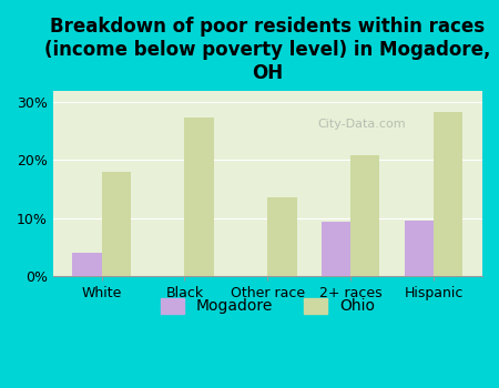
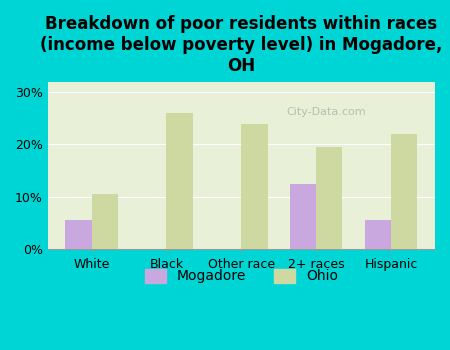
Mogadore/White: 4.0% -> 5.5%
Ohio/White: 18.0% -> 10.5%
Ohio/Black: 27.4% -> 26.0%
Ohio/Other race: 13.6% -> 24.0%
Mogadore/2+ races: 9.4% -> 12.5%
Ohio/2+ races: 20.8% -> 19.5%
Mogadore/Hispanic: 9.6% -> 5.5%
Ohio/Hispanic: 28.4% -> 22.0%
